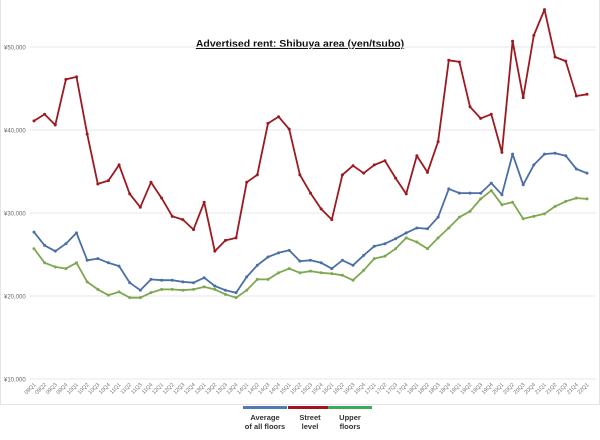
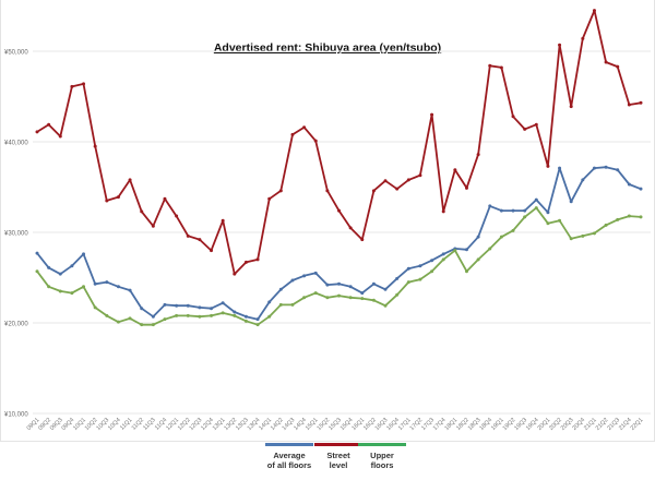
Street level/17Q3: ¥34000 -> ¥43000
Upper floors/18Q1: ¥26000 -> ¥28000
